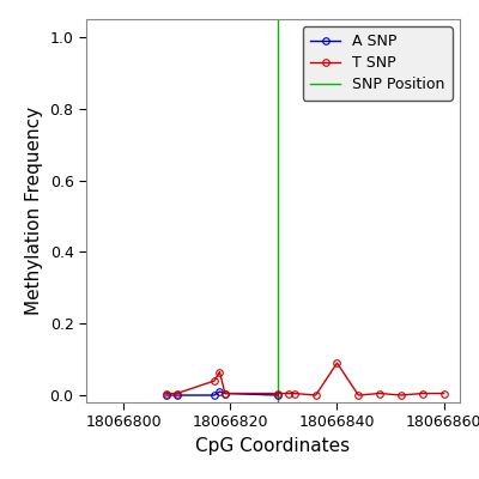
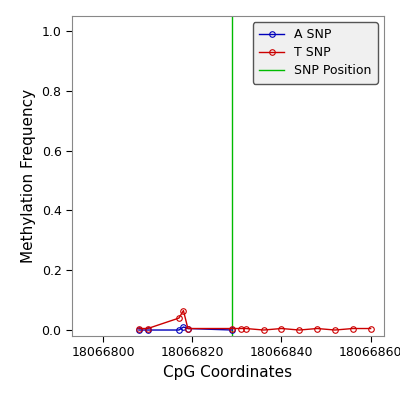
T SNP/18066840: 0.090 -> 0.005
